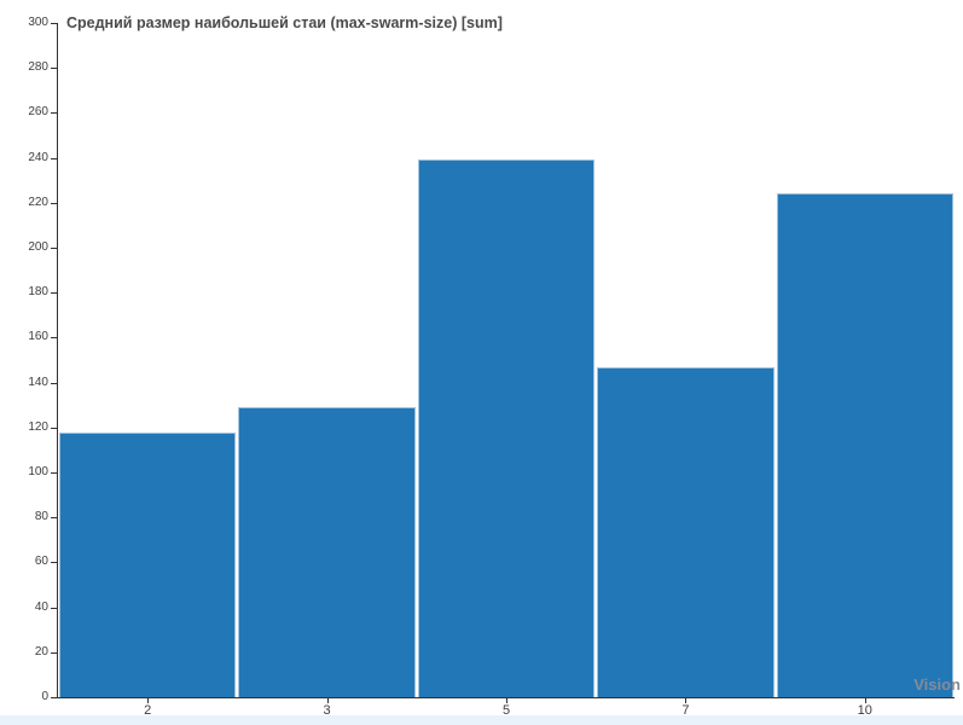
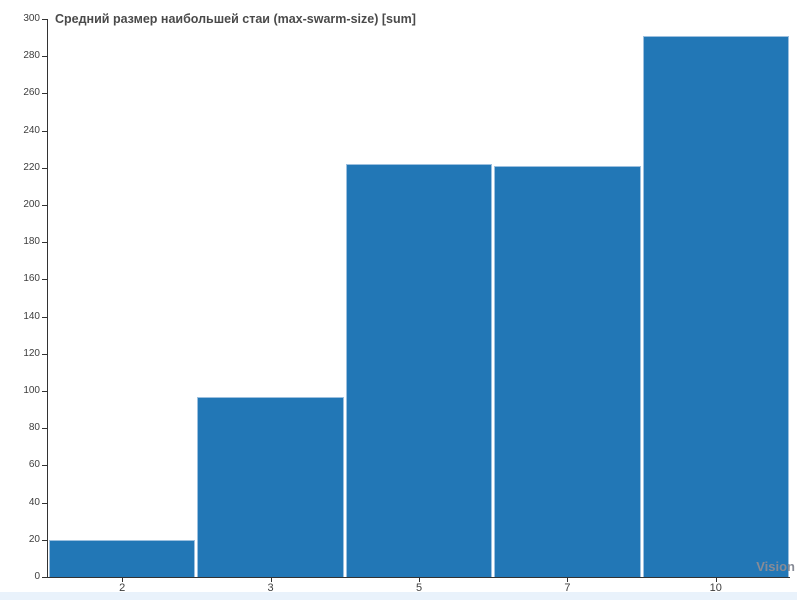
2: 118 -> 20
3: 129 -> 97
5: 239 -> 222
7: 147 -> 221
10: 224 -> 291
